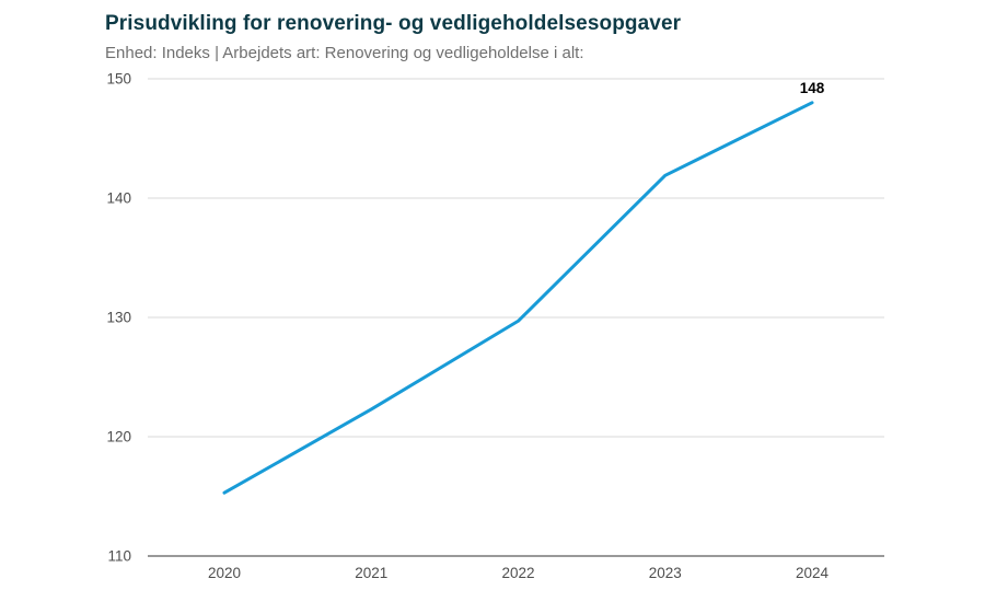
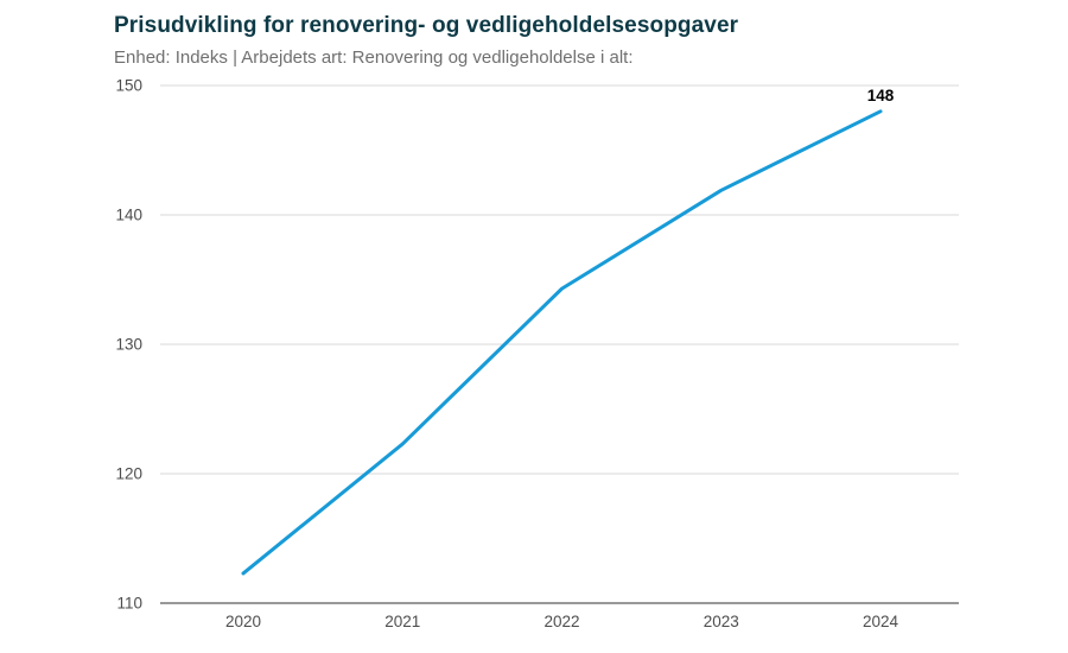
2020: 115.3 -> 112.3
2022: 129.7 -> 134.3
